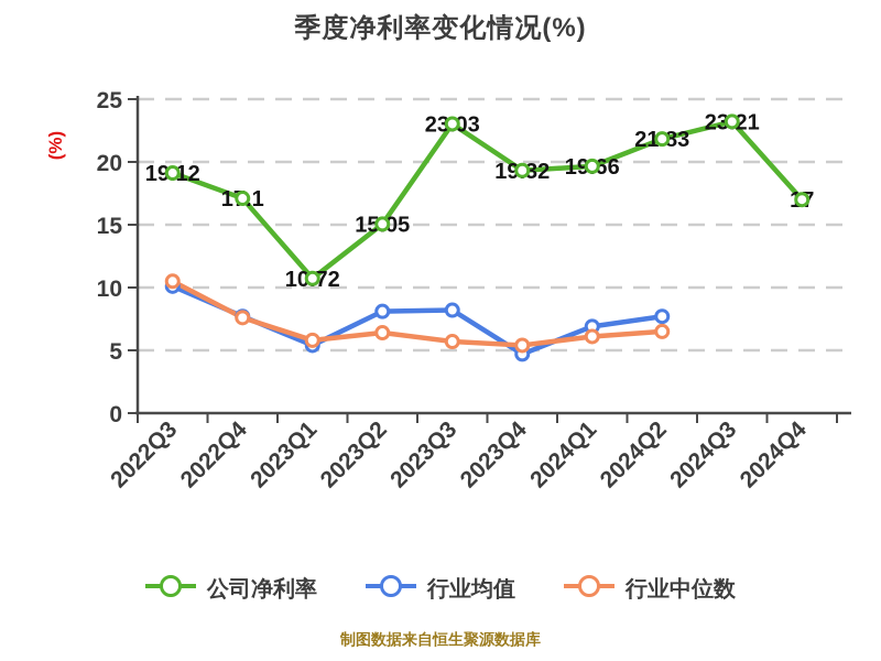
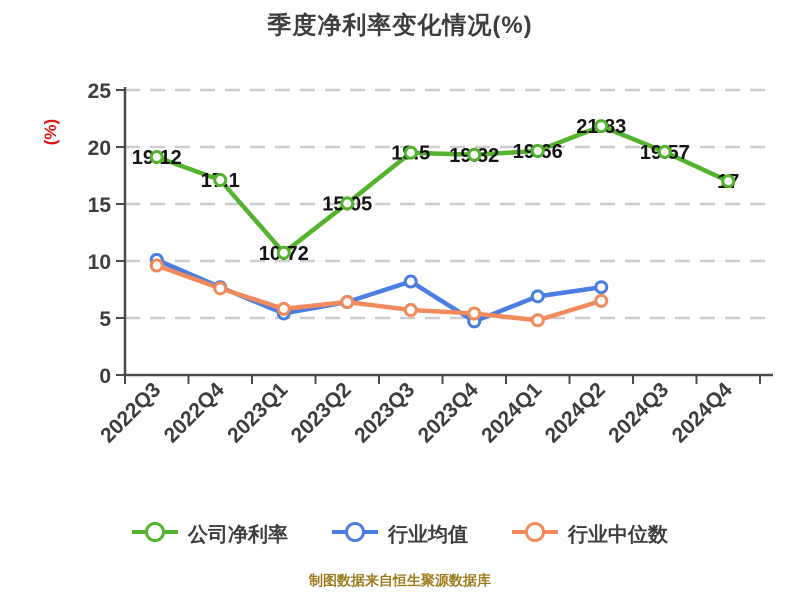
行业中位数/2022Q3: 10.5 -> 9.6
行业均值/2023Q2: 8.1 -> 6.4
公司净利率/2023Q3: 23.03 -> 19.5
行业中位数/2024Q1: 6.1 -> 4.8
公司净利率/2024Q3: 23.21 -> 19.57
